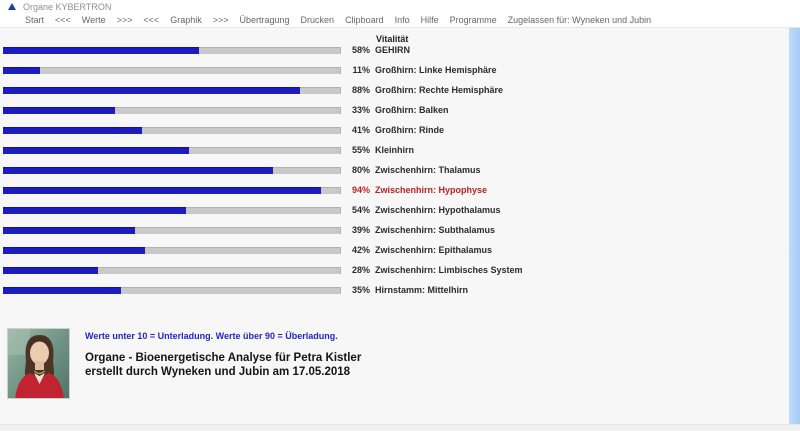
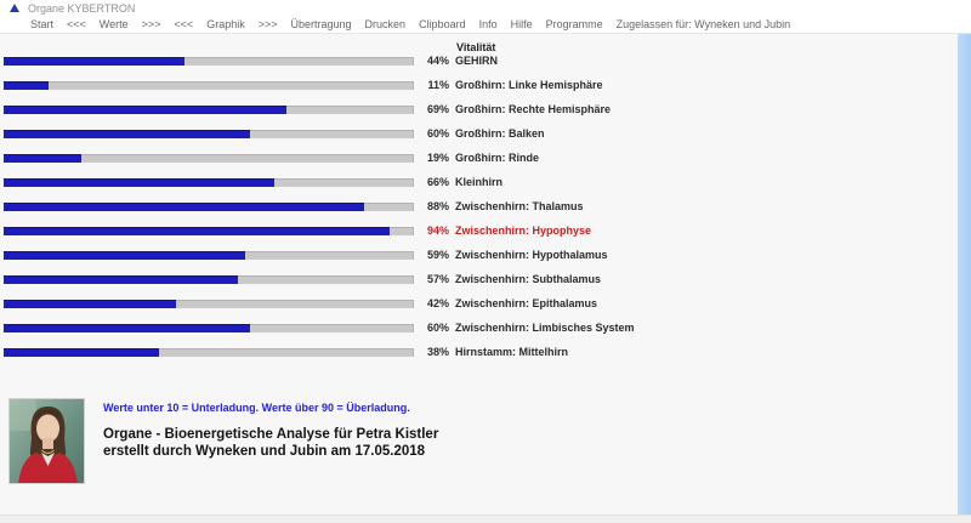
GEHIRN: 58% -> 44%
Großhirn: Rechte Hemisphäre: 88% -> 69%
Großhirn: Balken: 33% -> 60%
Großhirn: Rinde: 41% -> 19%
Kleinhirn: 55% -> 66%
Zwischenhirn: Thalamus: 80% -> 88%
Zwischenhirn: Hypothalamus: 54% -> 59%
Zwischenhirn: Subthalamus: 39% -> 57%
Zwischenhirn: Limbisches System: 28% -> 60%
Hirnstamm: Mittelhirn: 35% -> 38%
